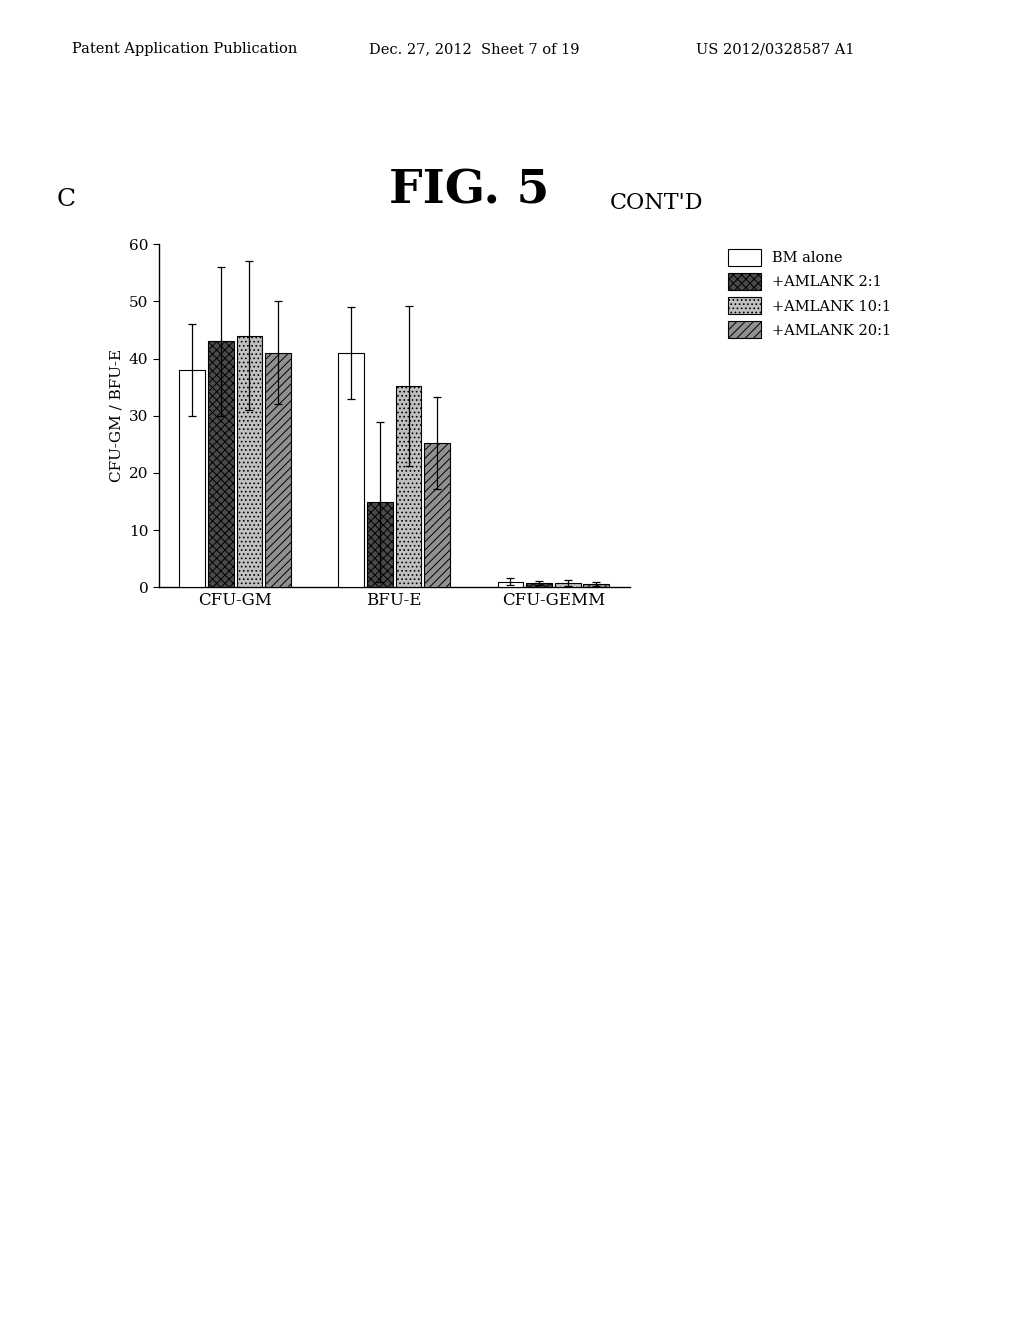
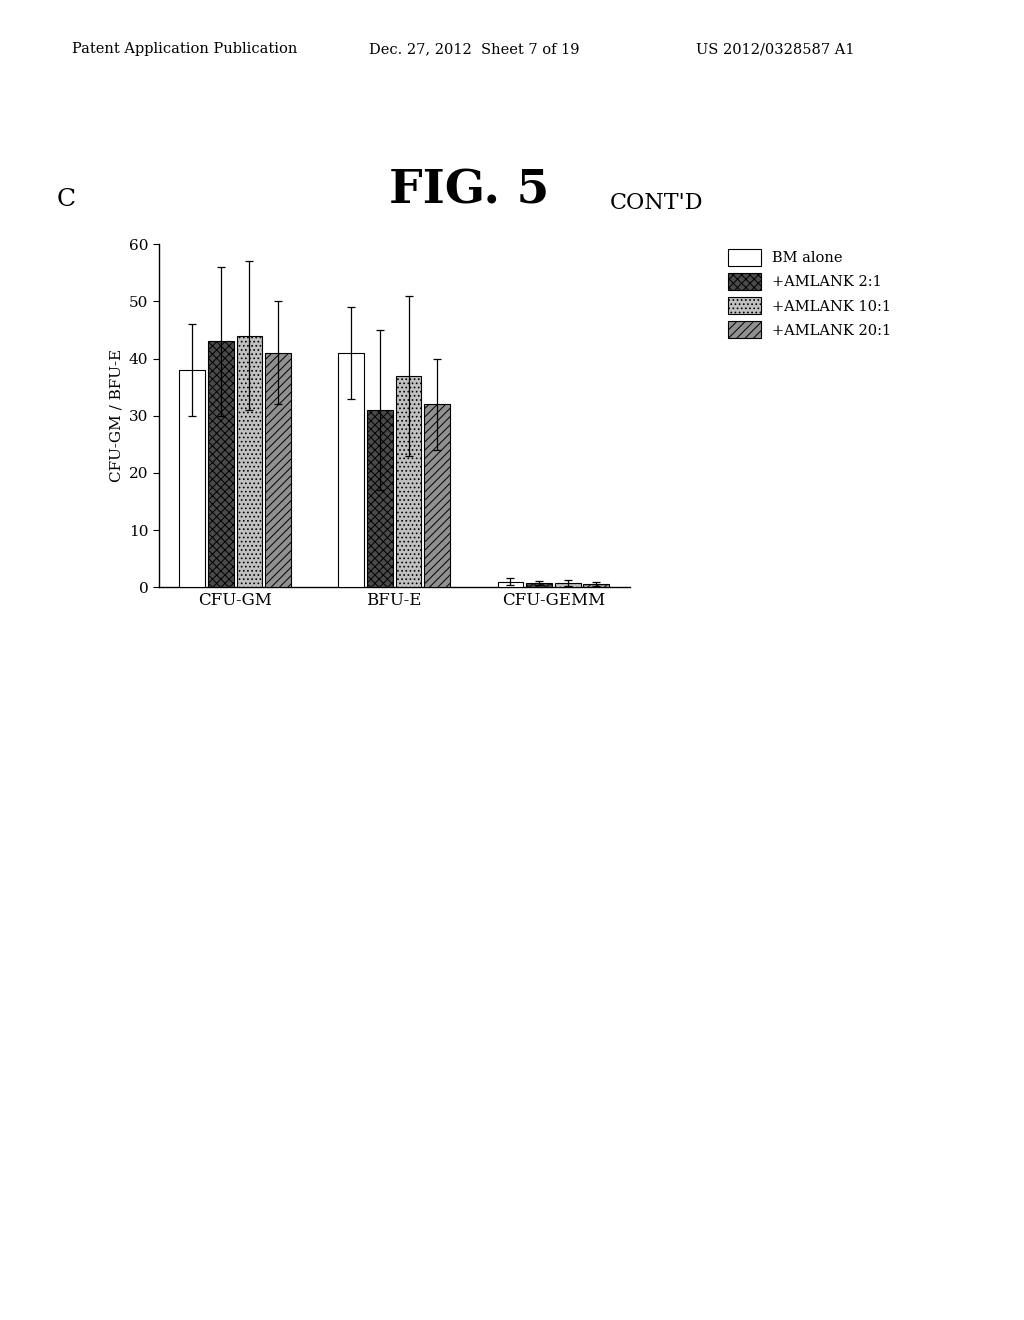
+AMLANK 2:1/BFU-E: 15.0 -> 31.0
+AMLANK 10:1/BFU-E: 35.2 -> 37.0
+AMLANK 20:1/BFU-E: 25.2 -> 32.0
